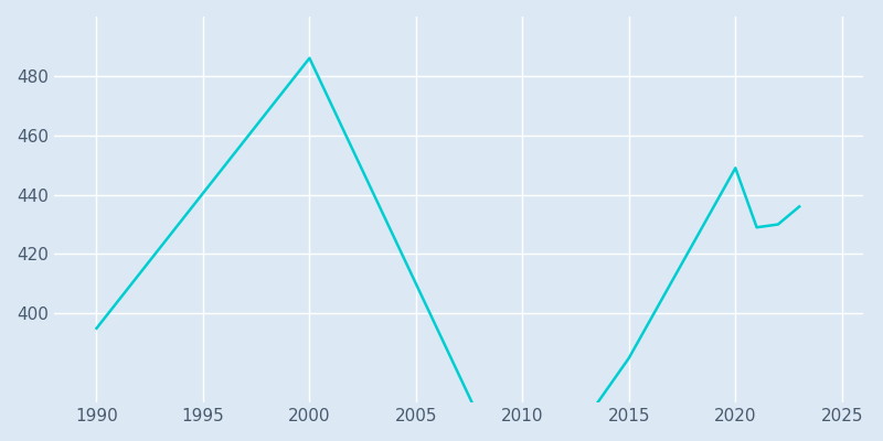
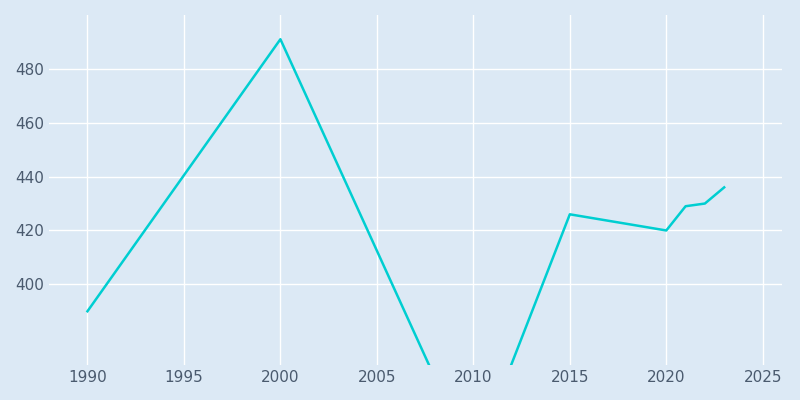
1990: 395 -> 390
2000: 486 -> 491
2015: 385 -> 426
2020: 449 -> 420
